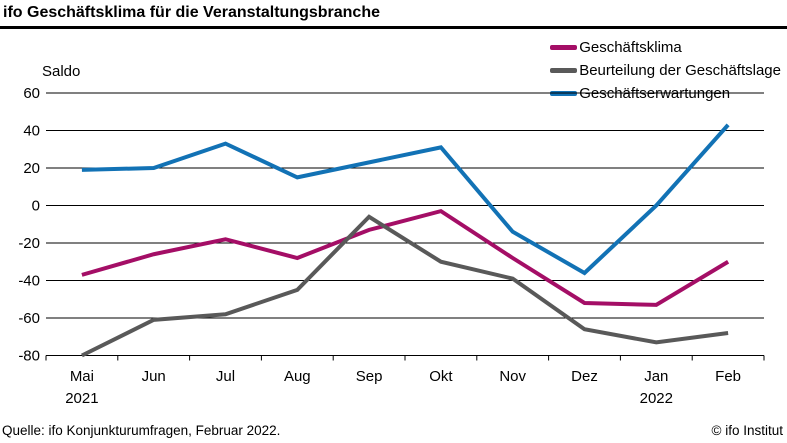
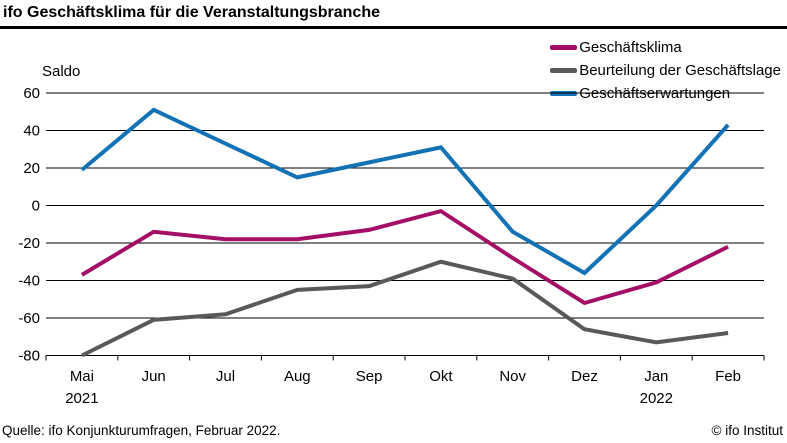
Geschäftsklima/Jun: -26 -> -14
Geschäftserwartungen/Jun: 20 -> 51
Geschäftsklima/Aug: -28 -> -18
Beurteilung der Geschäftslage/Sep: -6 -> -43
Geschäftsklima/Jan: -53 -> -41
Geschäftsklima/Feb: -30 -> -22
